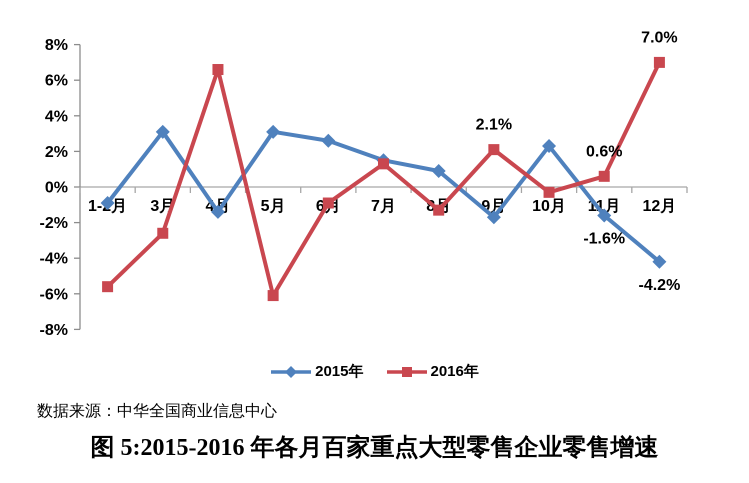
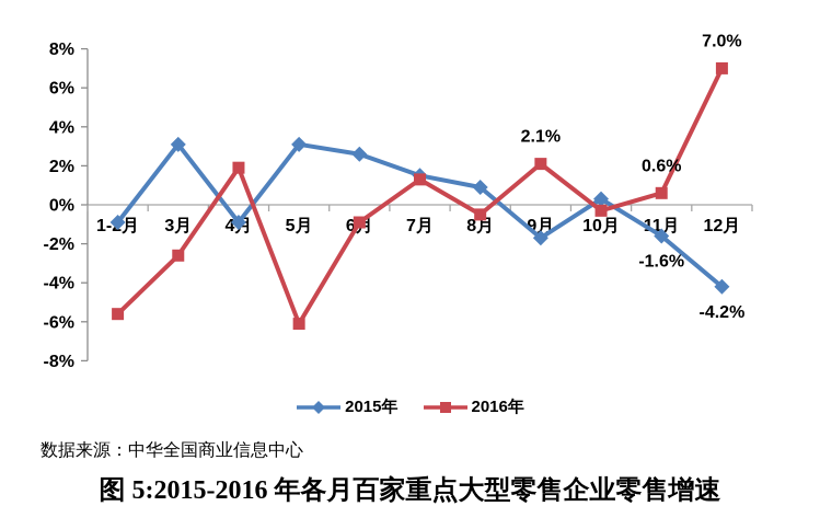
2015年/4月: -1.4% -> -0.9%
2016年/4月: 6.6% -> 1.9%
2016年/8月: -1.3% -> -0.5%
2015年/10月: 2.3% -> 0.3%
